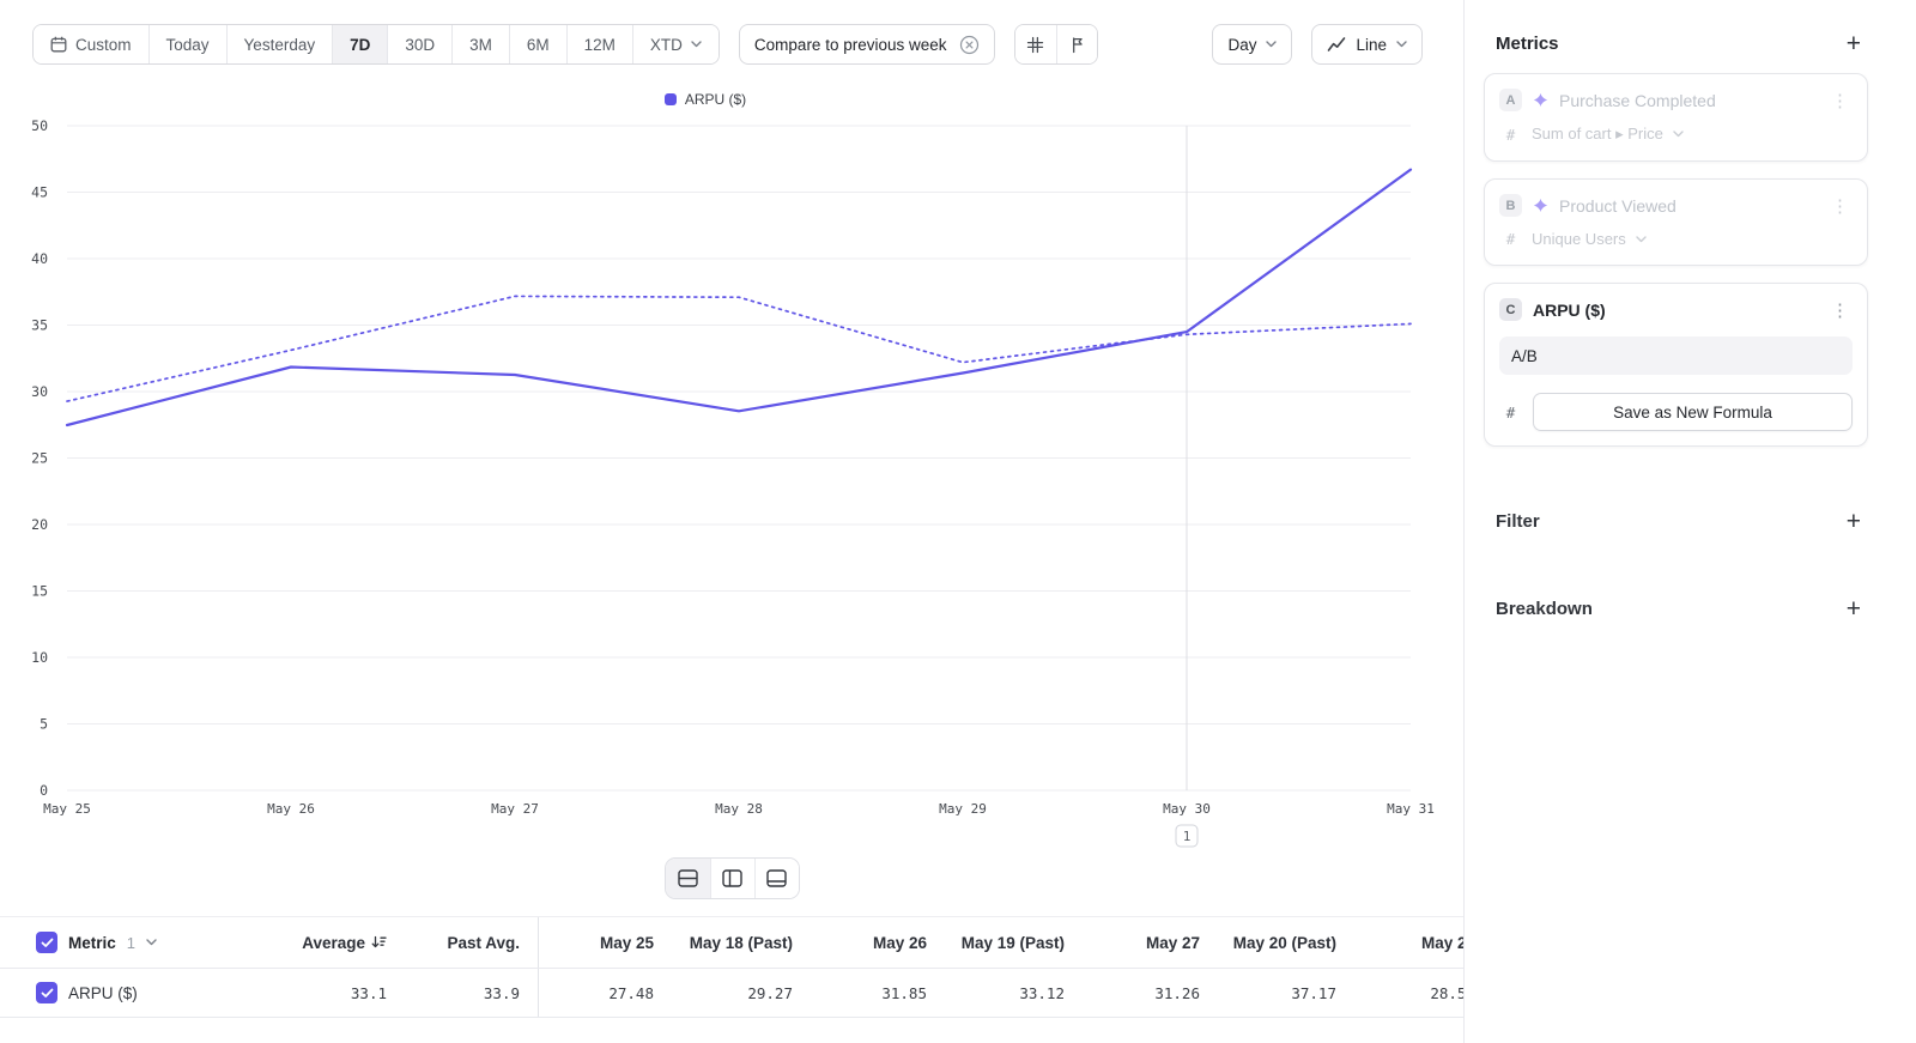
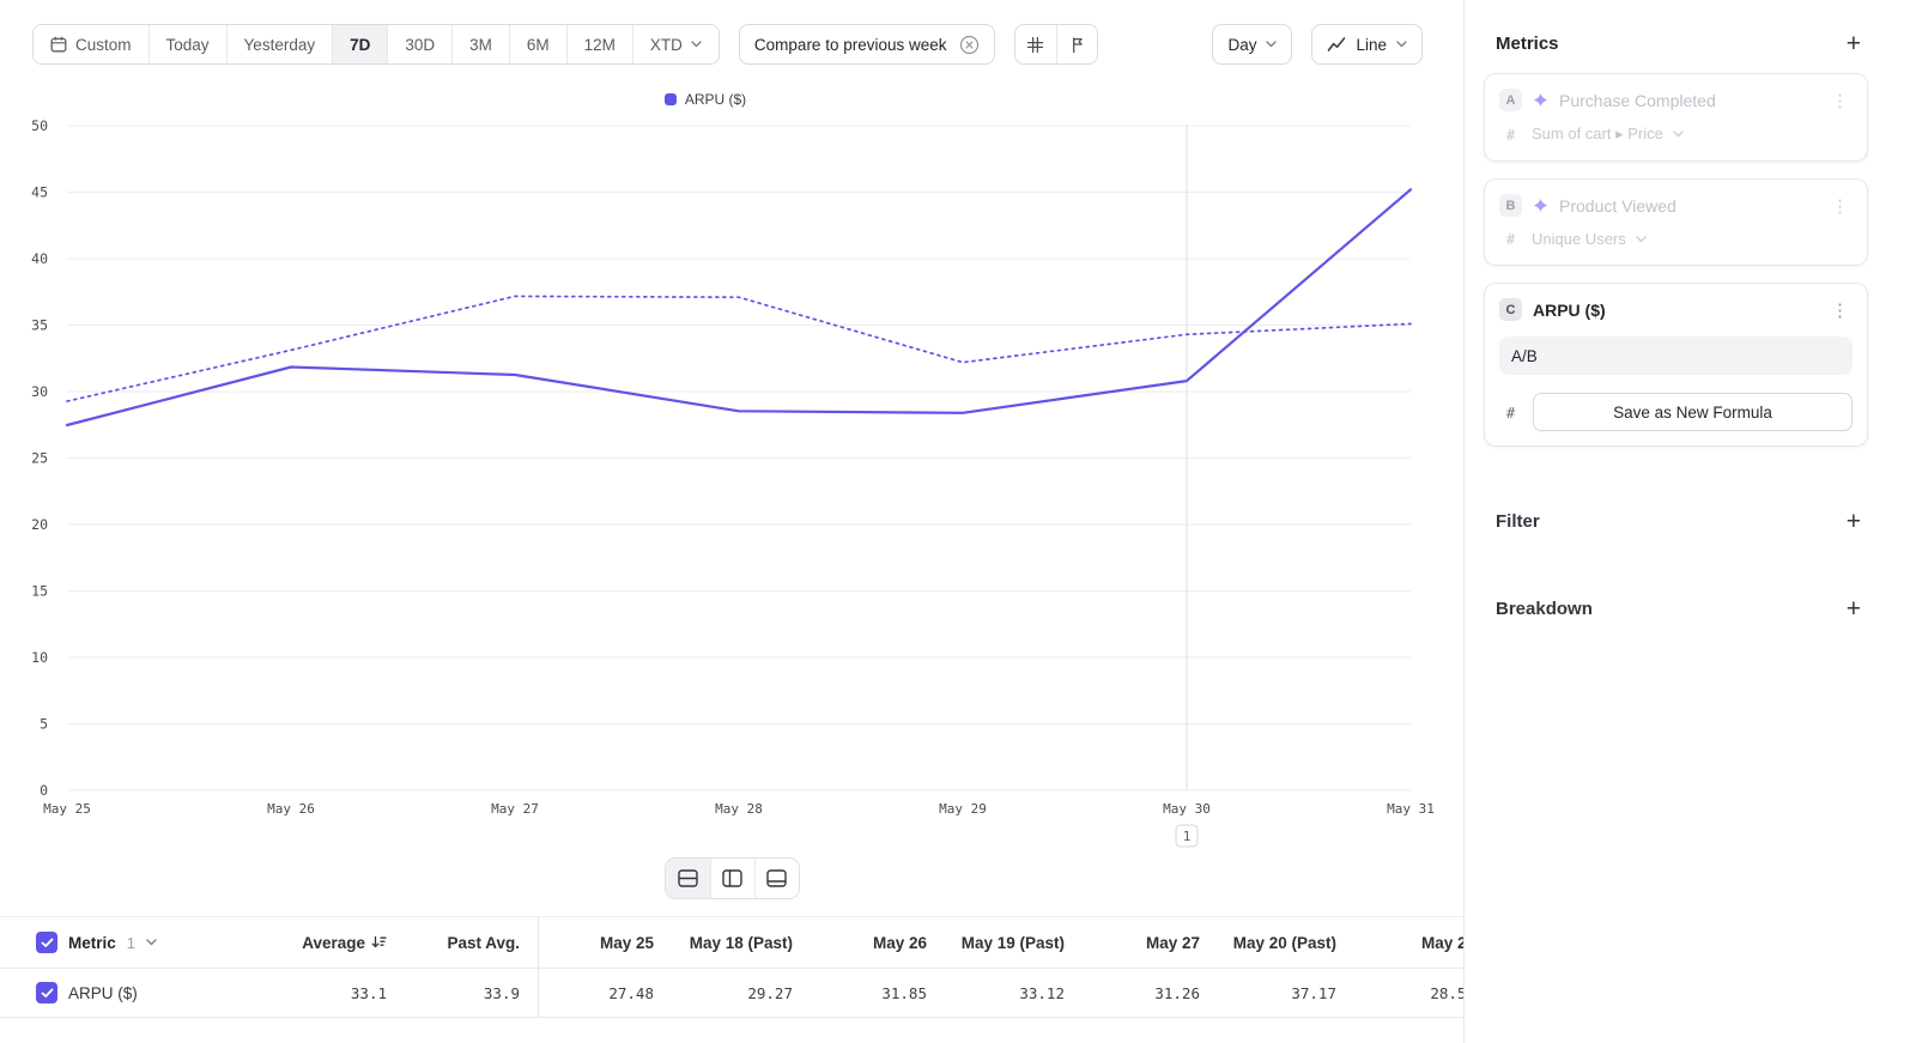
ARPU ($)/May 29: 31.4 -> 28.4
ARPU ($)/May 30: 34.5 -> 30.8
ARPU ($)/May 31: 46.7 -> 45.2
